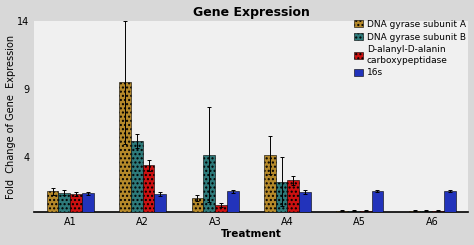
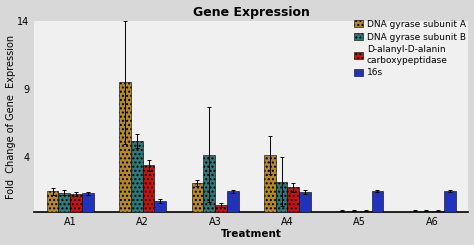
16s/A2: 1.3 -> 0.8
DNA gyrase subunit A/A3: 1.0 -> 2.1
D-alanyl-D-alanin carboxypeptidase/A4: 2.3 -> 1.8
